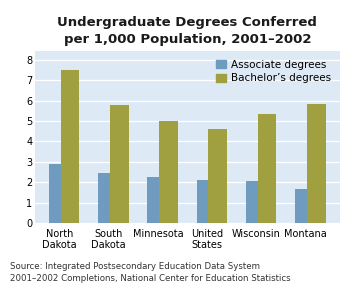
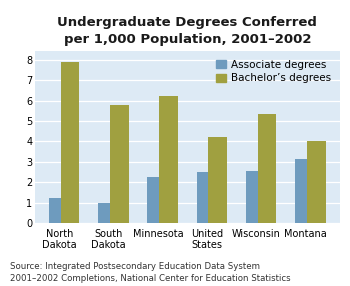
Associate degrees/North Dakota: 2.90 -> 1.25
Bachelor’s degrees/North Dakota: 7.50 -> 7.90
Associate degrees/South Dakota: 2.45 -> 1.00
Bachelor’s degrees/Minnesota: 5.00 -> 6.20
Associate degrees/United States: 2.10 -> 2.50
Bachelor’s degrees/United States: 4.60 -> 4.20
Associate degrees/Wisconsin: 2.05 -> 2.55
Associate degrees/Montana: 1.65 -> 3.15
Bachelor’s degrees/Montana: 5.85 -> 4.00
